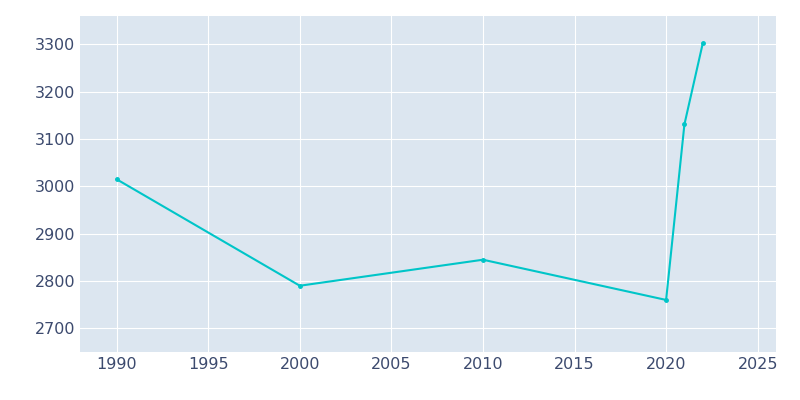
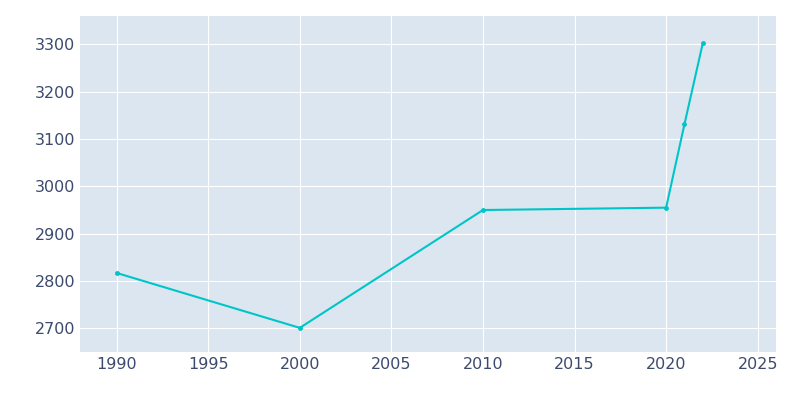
1990: 3015 -> 2817
2000: 2790 -> 2701
2010: 2845 -> 2950
2020: 2760 -> 2955
